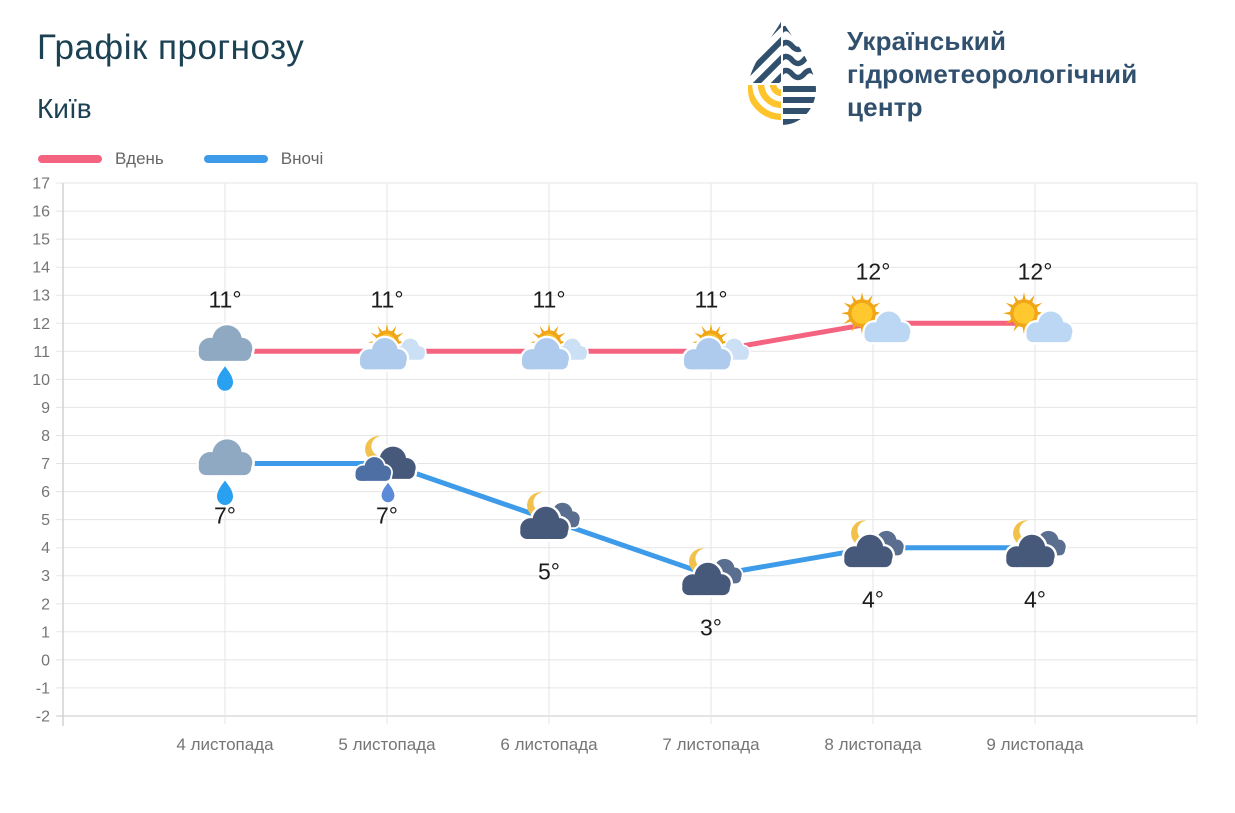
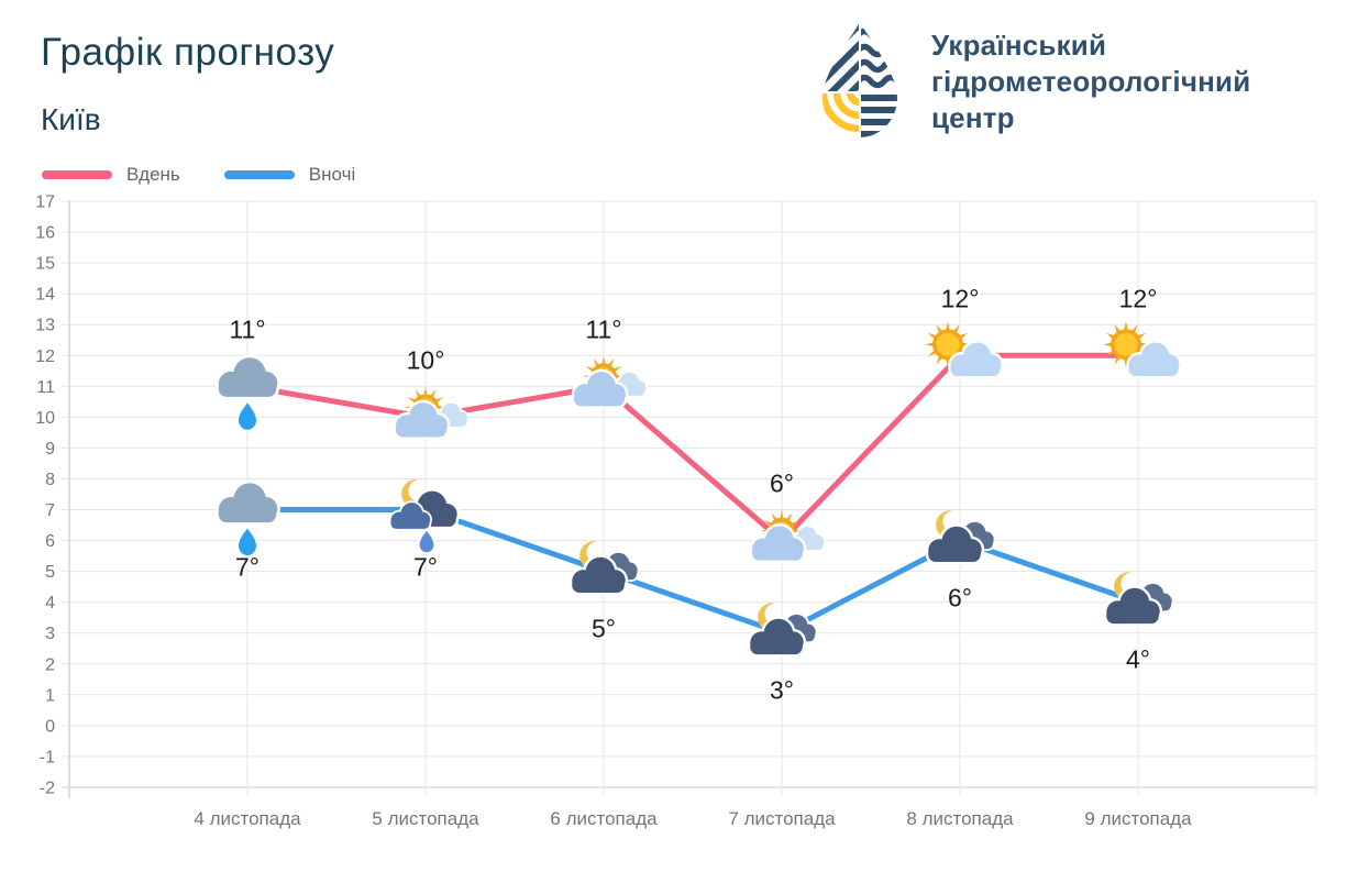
Вдень/5 листопада: 11° -> 10°
Вдень/7 листопада: 11° -> 6°
Вночі/8 листопада: 4° -> 6°
